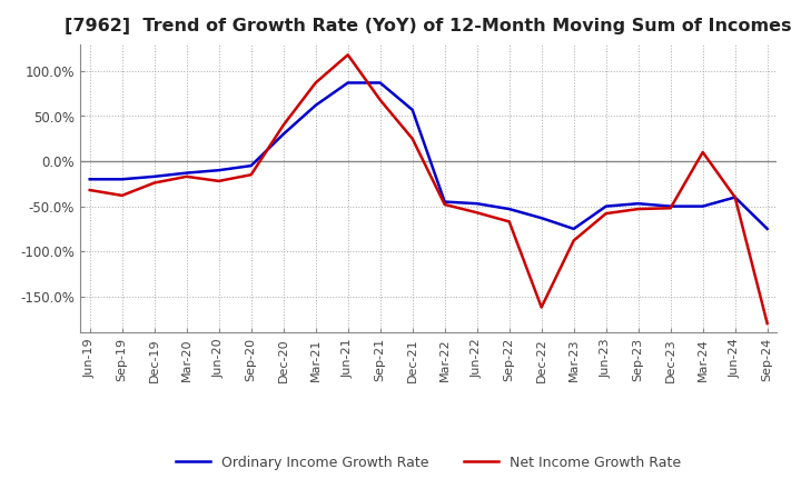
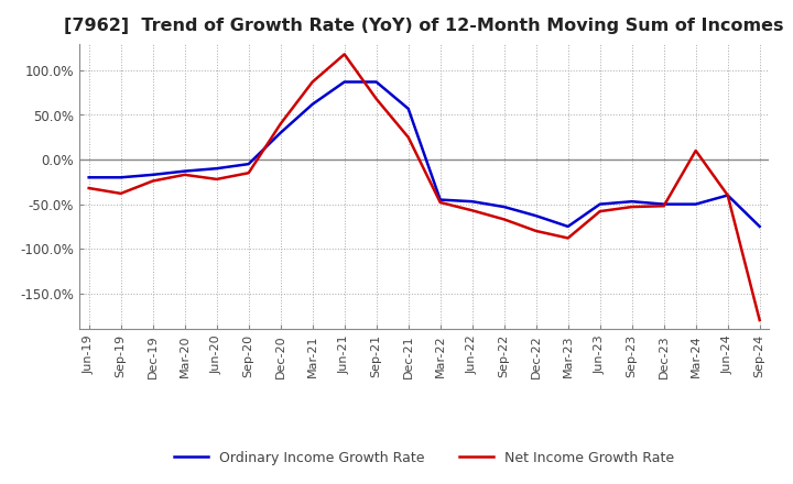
Net Income Growth Rate/Dec-22: -162% -> -80%
